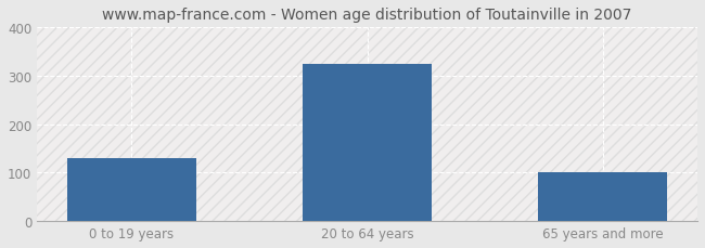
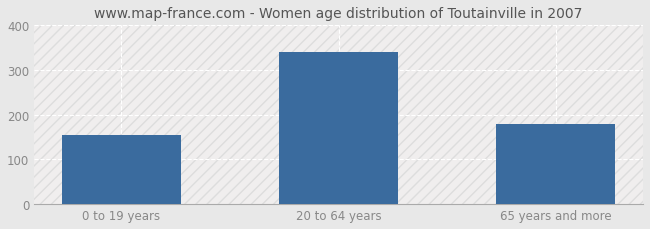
0 to 19 years: 130 -> 155
20 to 64 years: 325 -> 340
65 years and more: 100 -> 180
